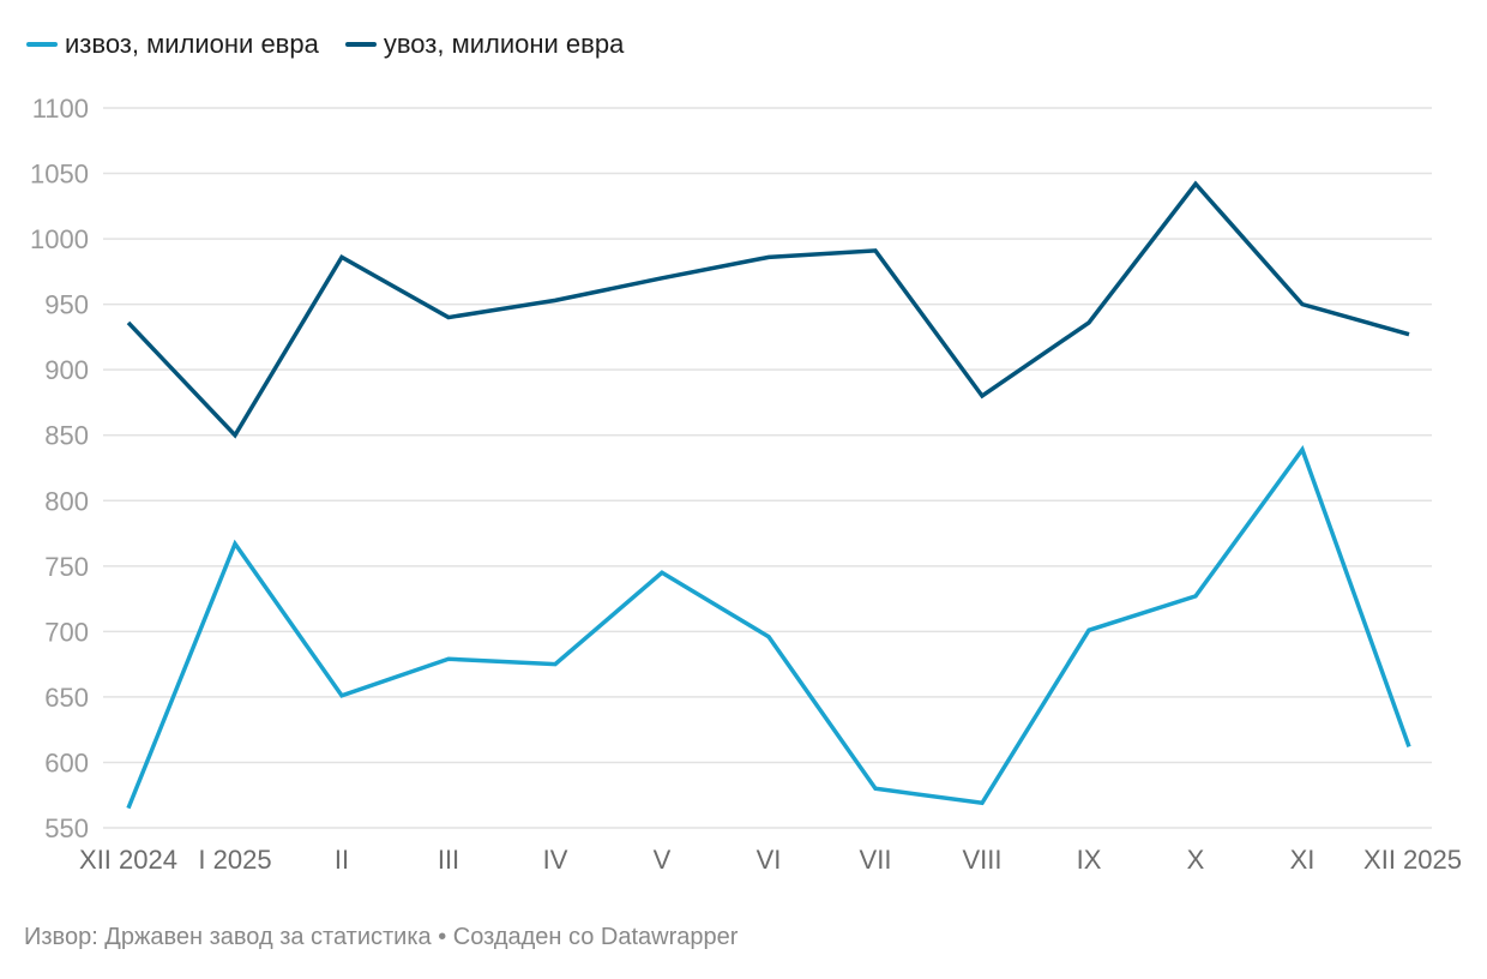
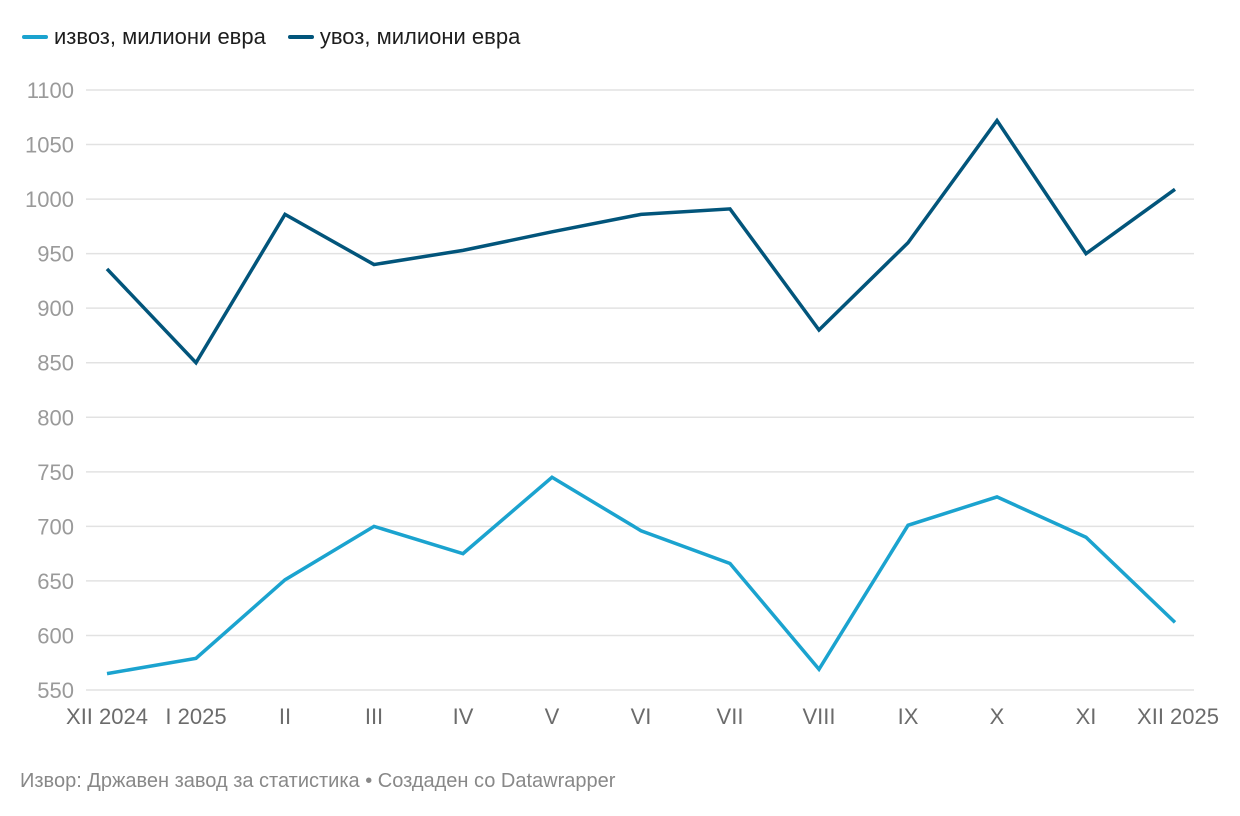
извоз, милиони евра/I 2025: 767 -> 579
извоз, милиони евра/III: 679 -> 700
извоз, милиони евра/VII: 580 -> 666
увоз, милиони евра/IX: 936 -> 960
увоз, милиони евра/X: 1042 -> 1072
извоз, милиони евра/XI: 839 -> 690
увоз, милиони евра/XII 2025: 927 -> 1009
